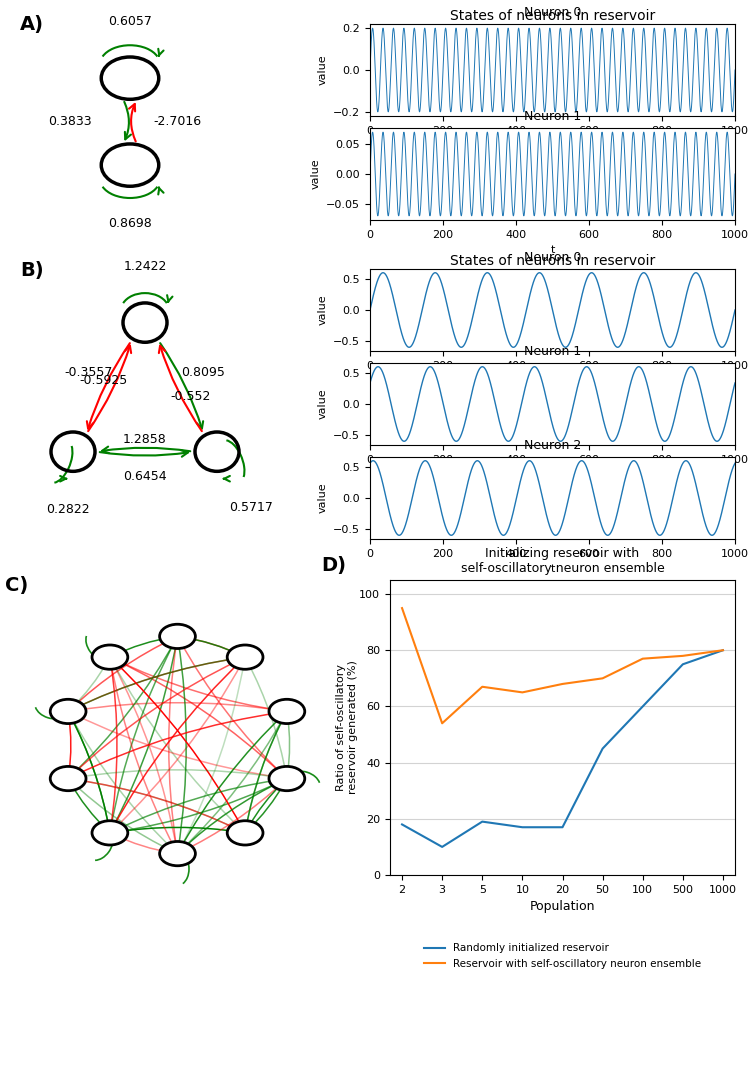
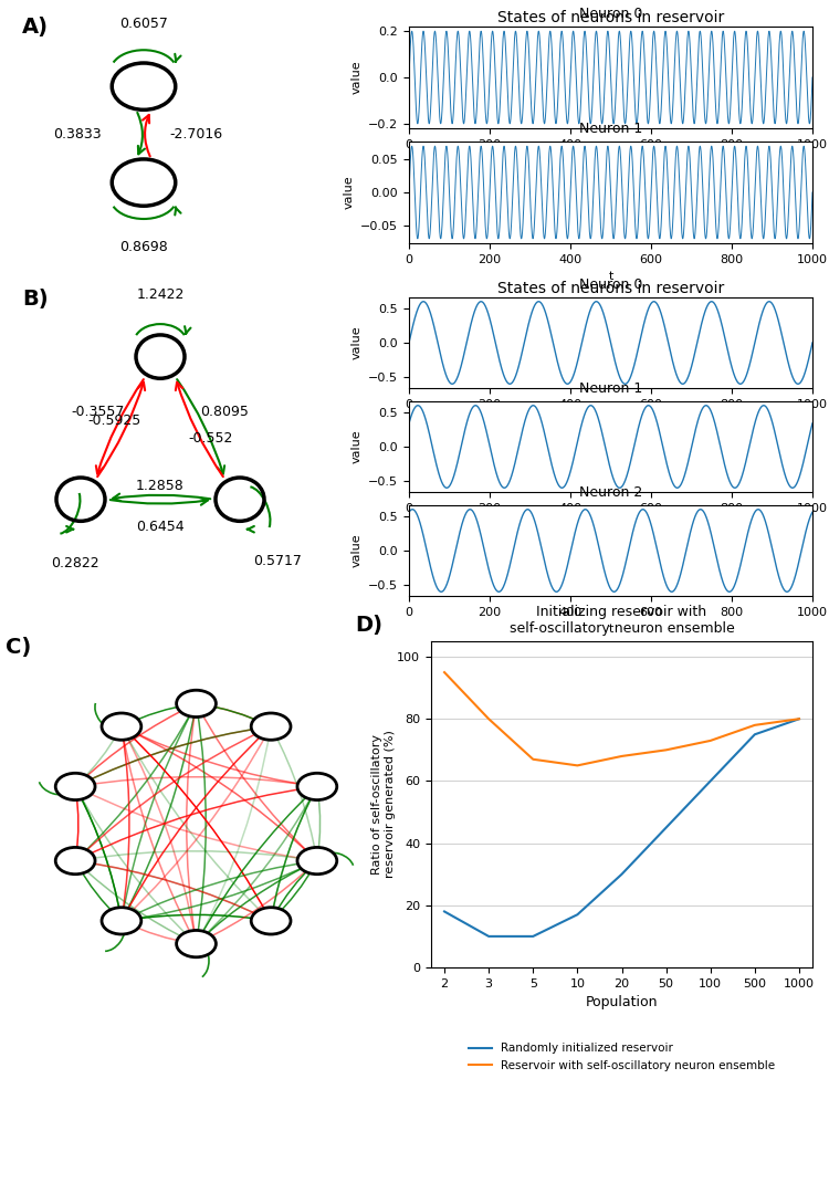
Initializing reservoir with self-oscillatory neuron ensemble/Reservoir with self-oscillatory neuron ensemble/3: 54 -> 80
Initializing reservoir with self-oscillatory neuron ensemble/Randomly initialized reservoir/5: 19 -> 10
Initializing reservoir with self-oscillatory neuron ensemble/Randomly initialized reservoir/20: 17 -> 30
Initializing reservoir with self-oscillatory neuron ensemble/Reservoir with self-oscillatory neuron ensemble/100: 77 -> 73
